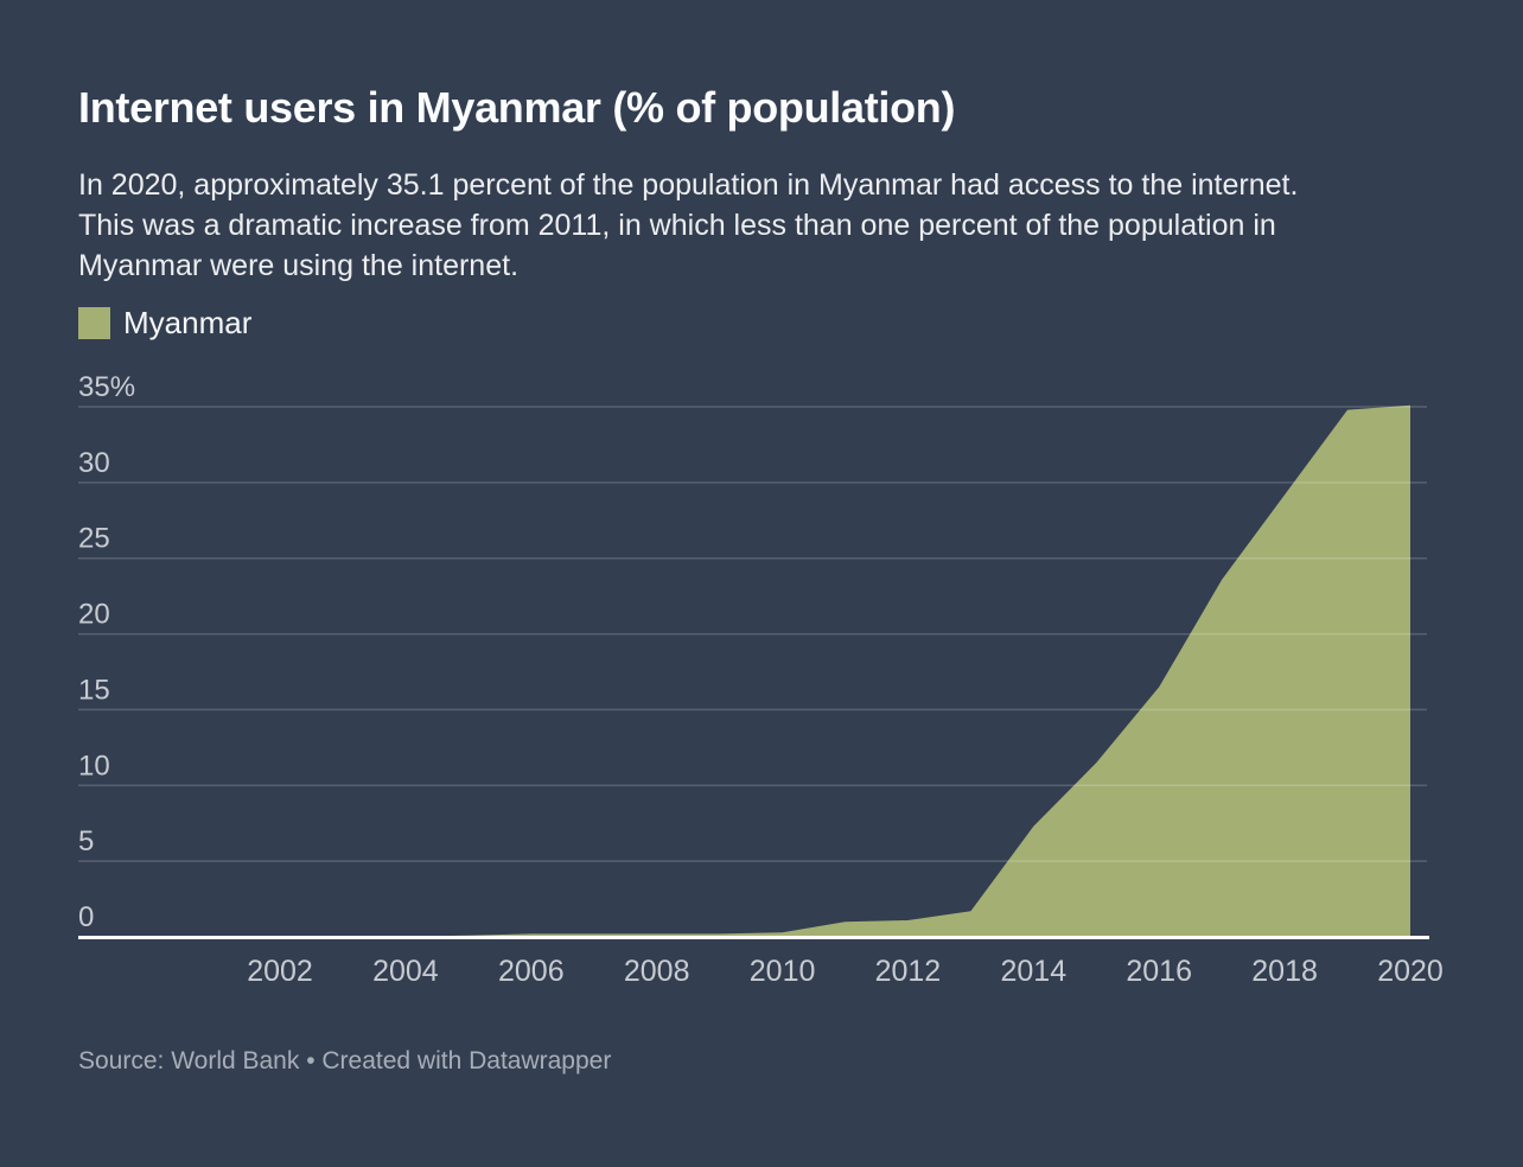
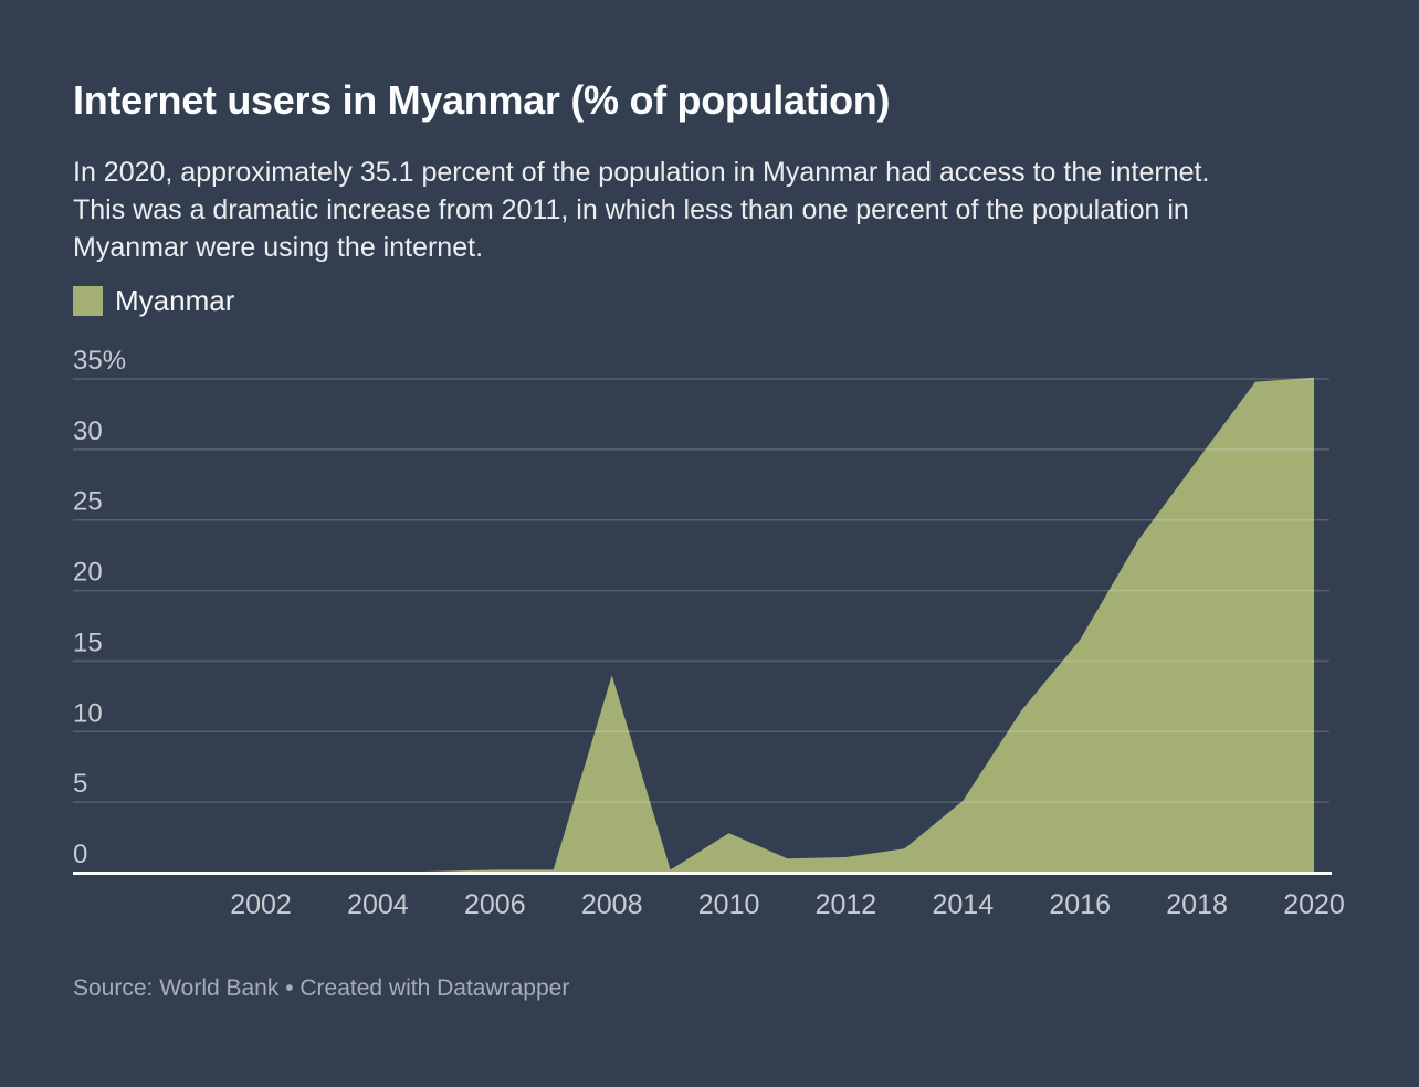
2008: 0.2% -> 14.0%
2010: 0.3% -> 2.8%
2014: 7.3% -> 5.1%
